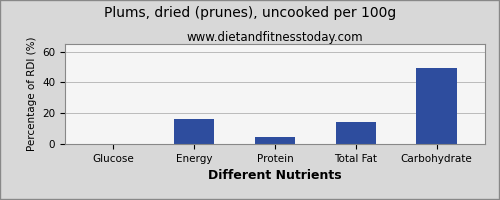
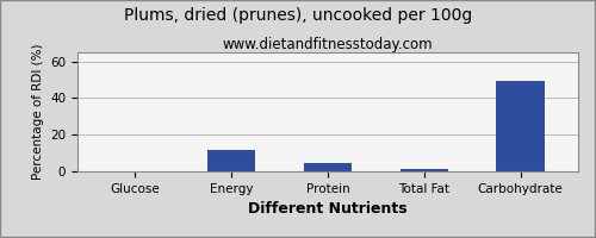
Energy: 16 -> 12
Total Fat: 14 -> 1
